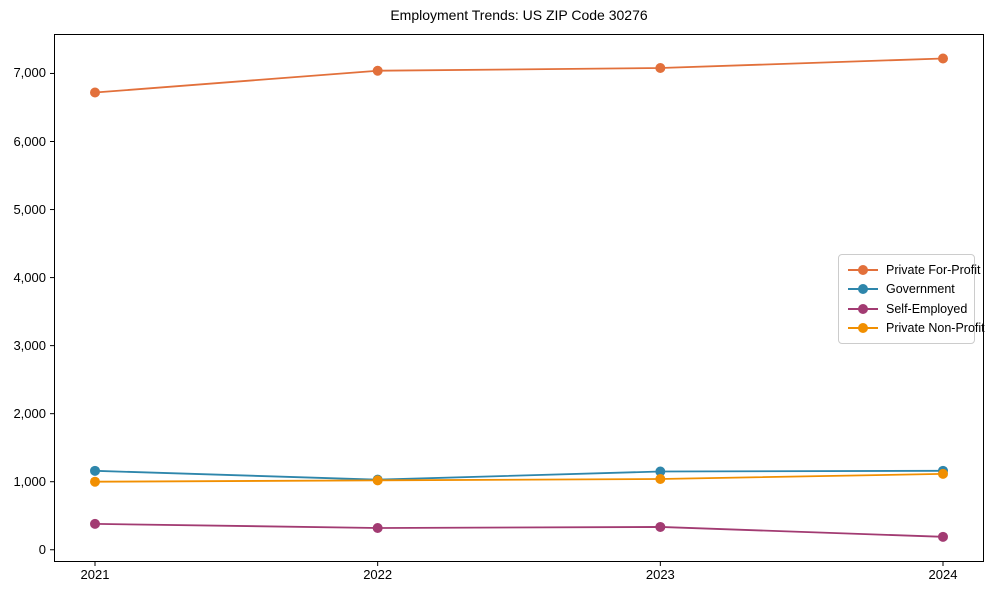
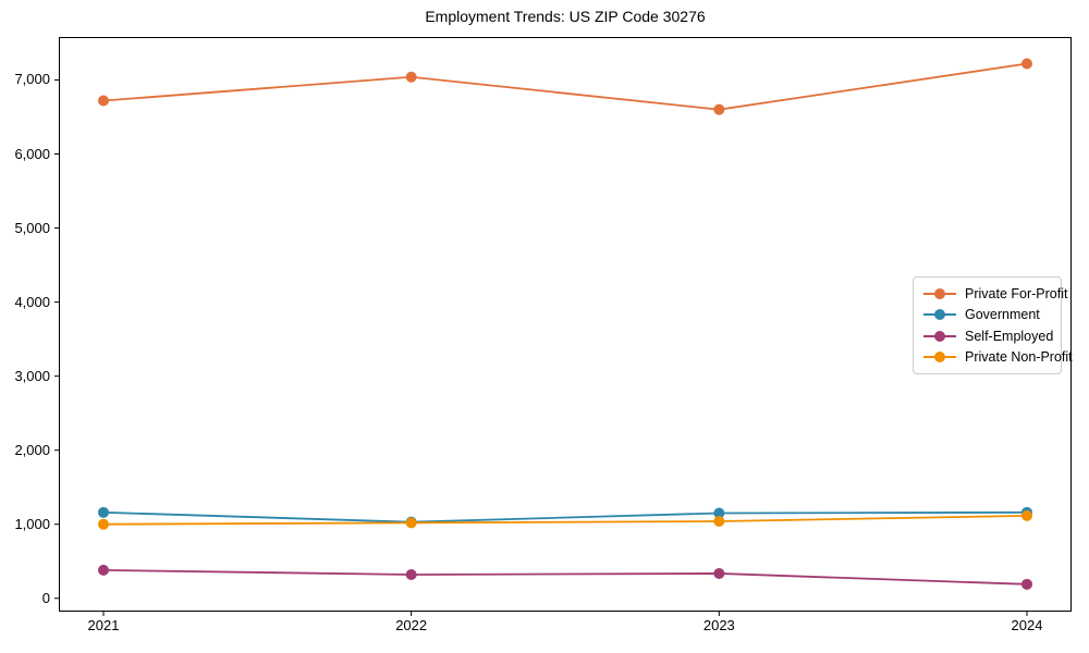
Private For-Profit/2023: 7100 -> 6600
